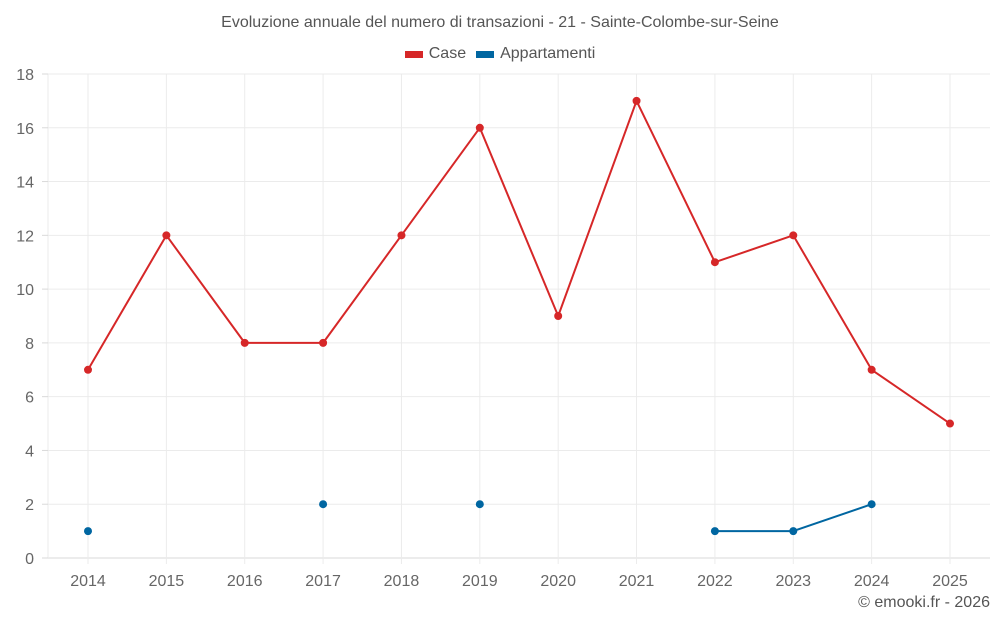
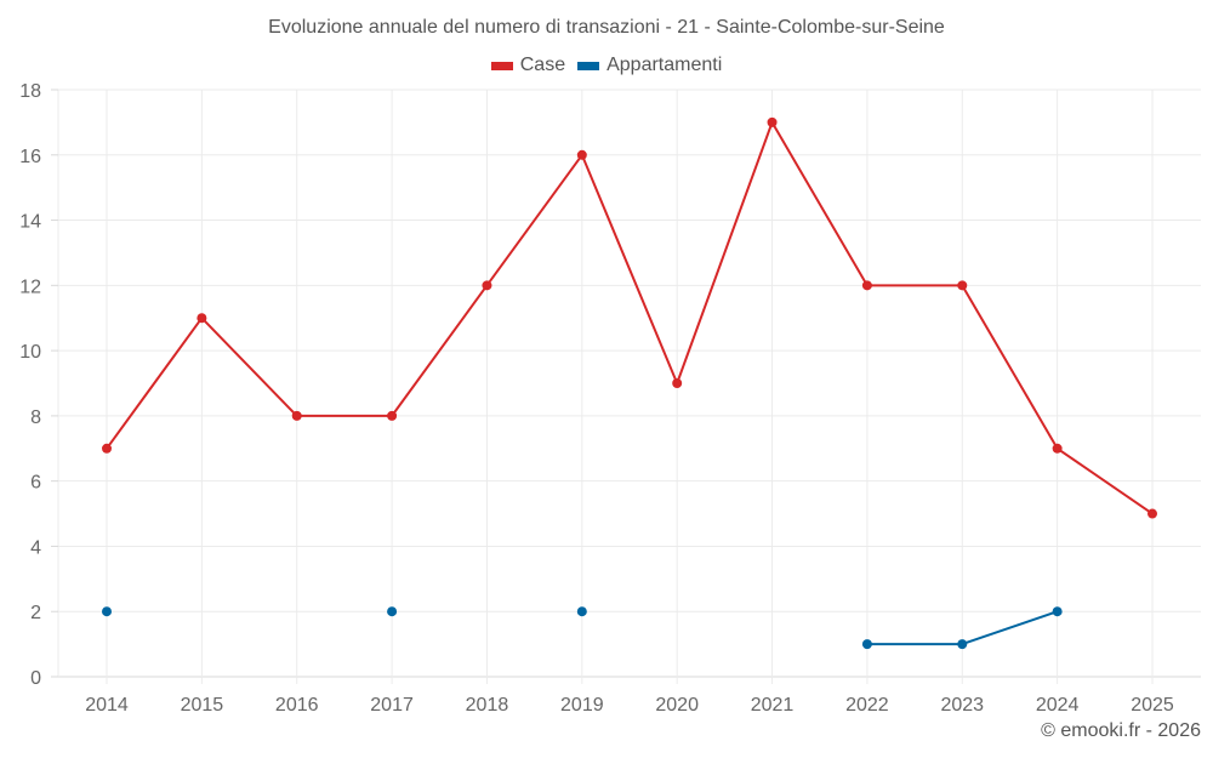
Appartamenti/2014: 1 -> 2
Case/2015: 12 -> 11
Case/2022: 11 -> 12
